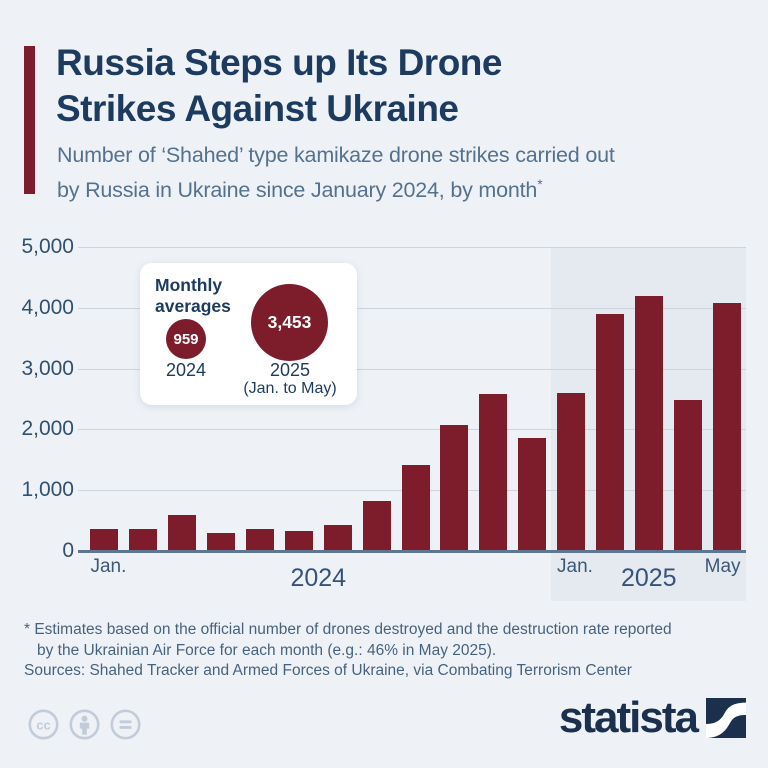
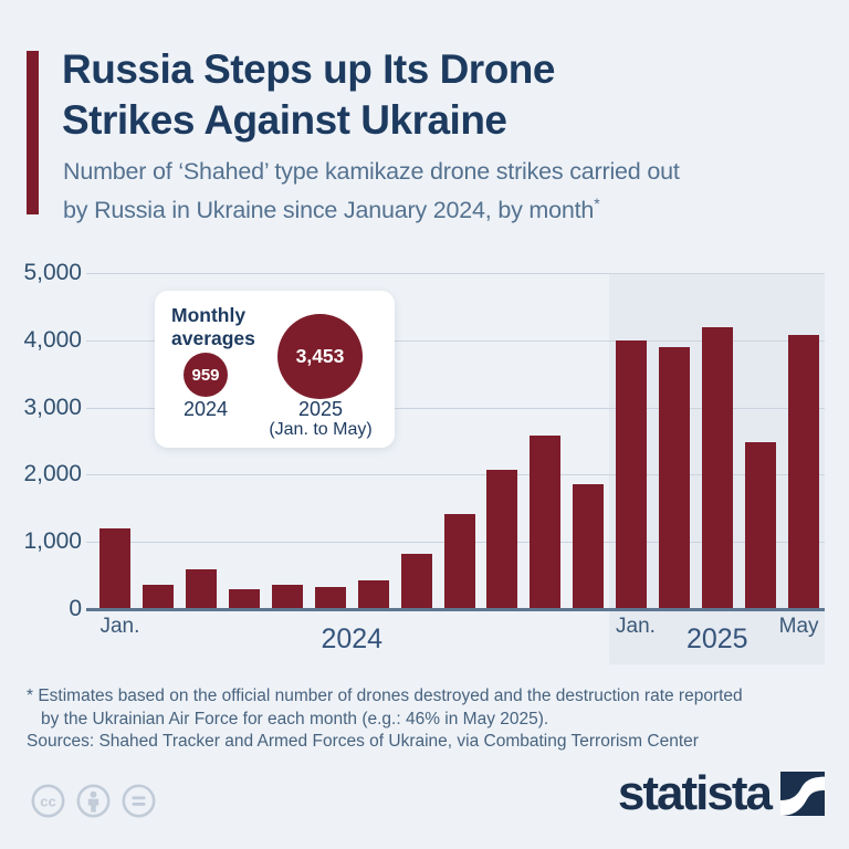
Jan. 2024: 400 -> 1200
Jan. 2025: 2600 -> 4000
